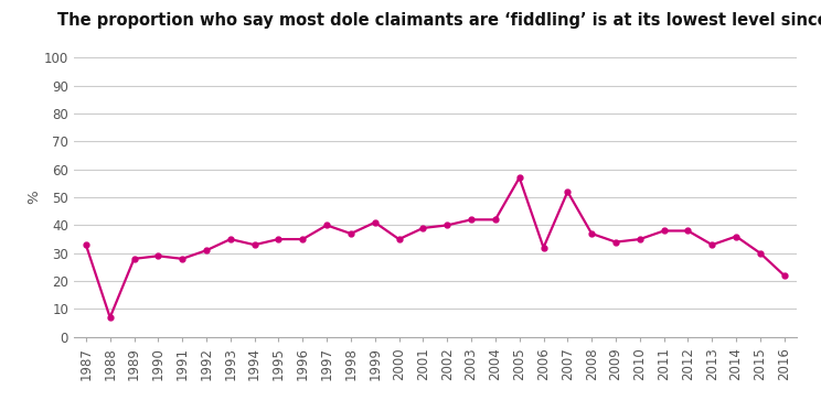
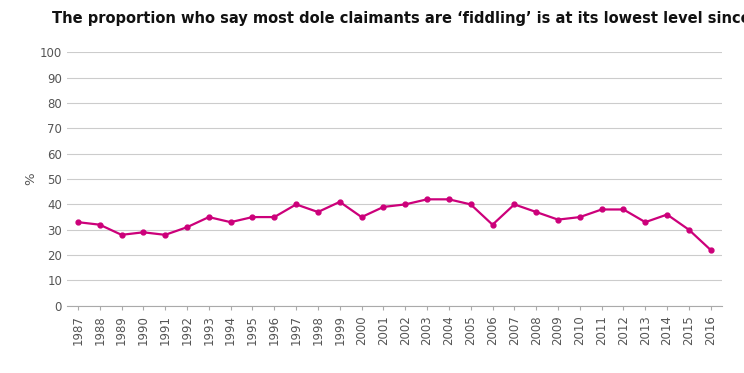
1988: 7 -> 32
2005: 57 -> 40
2007: 52 -> 40
